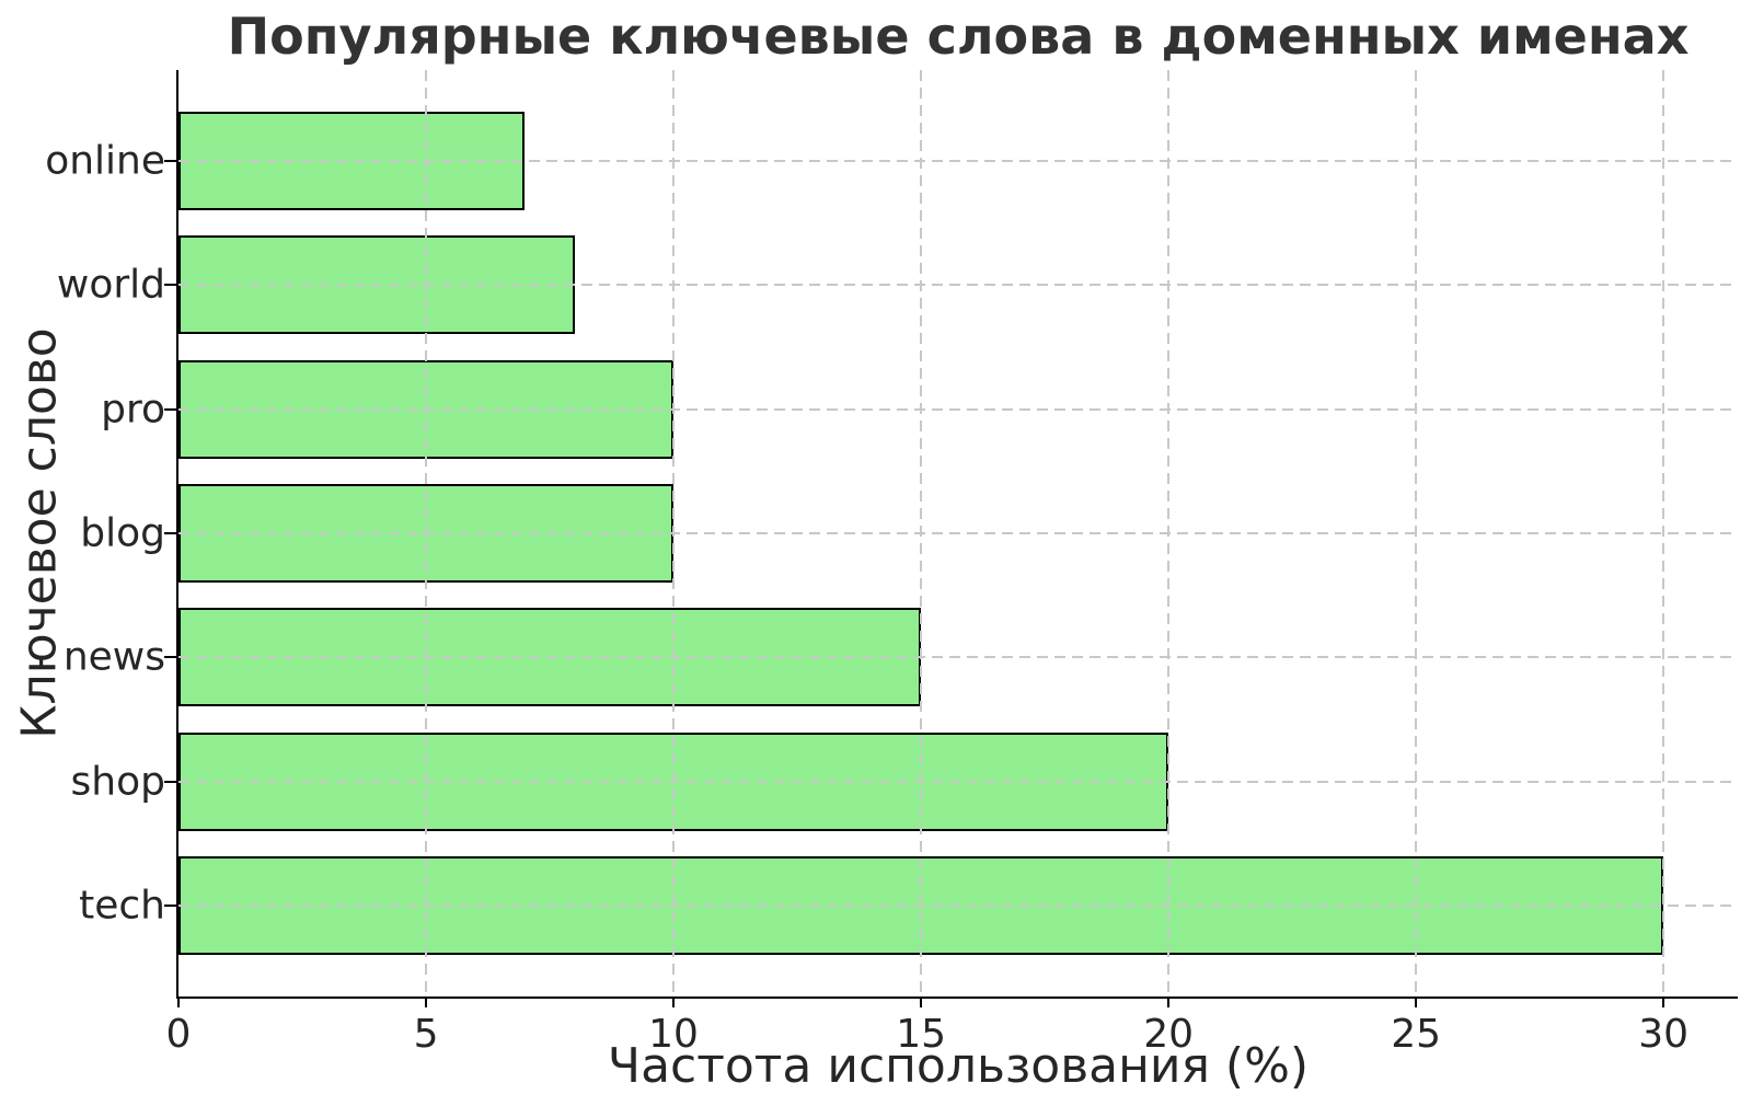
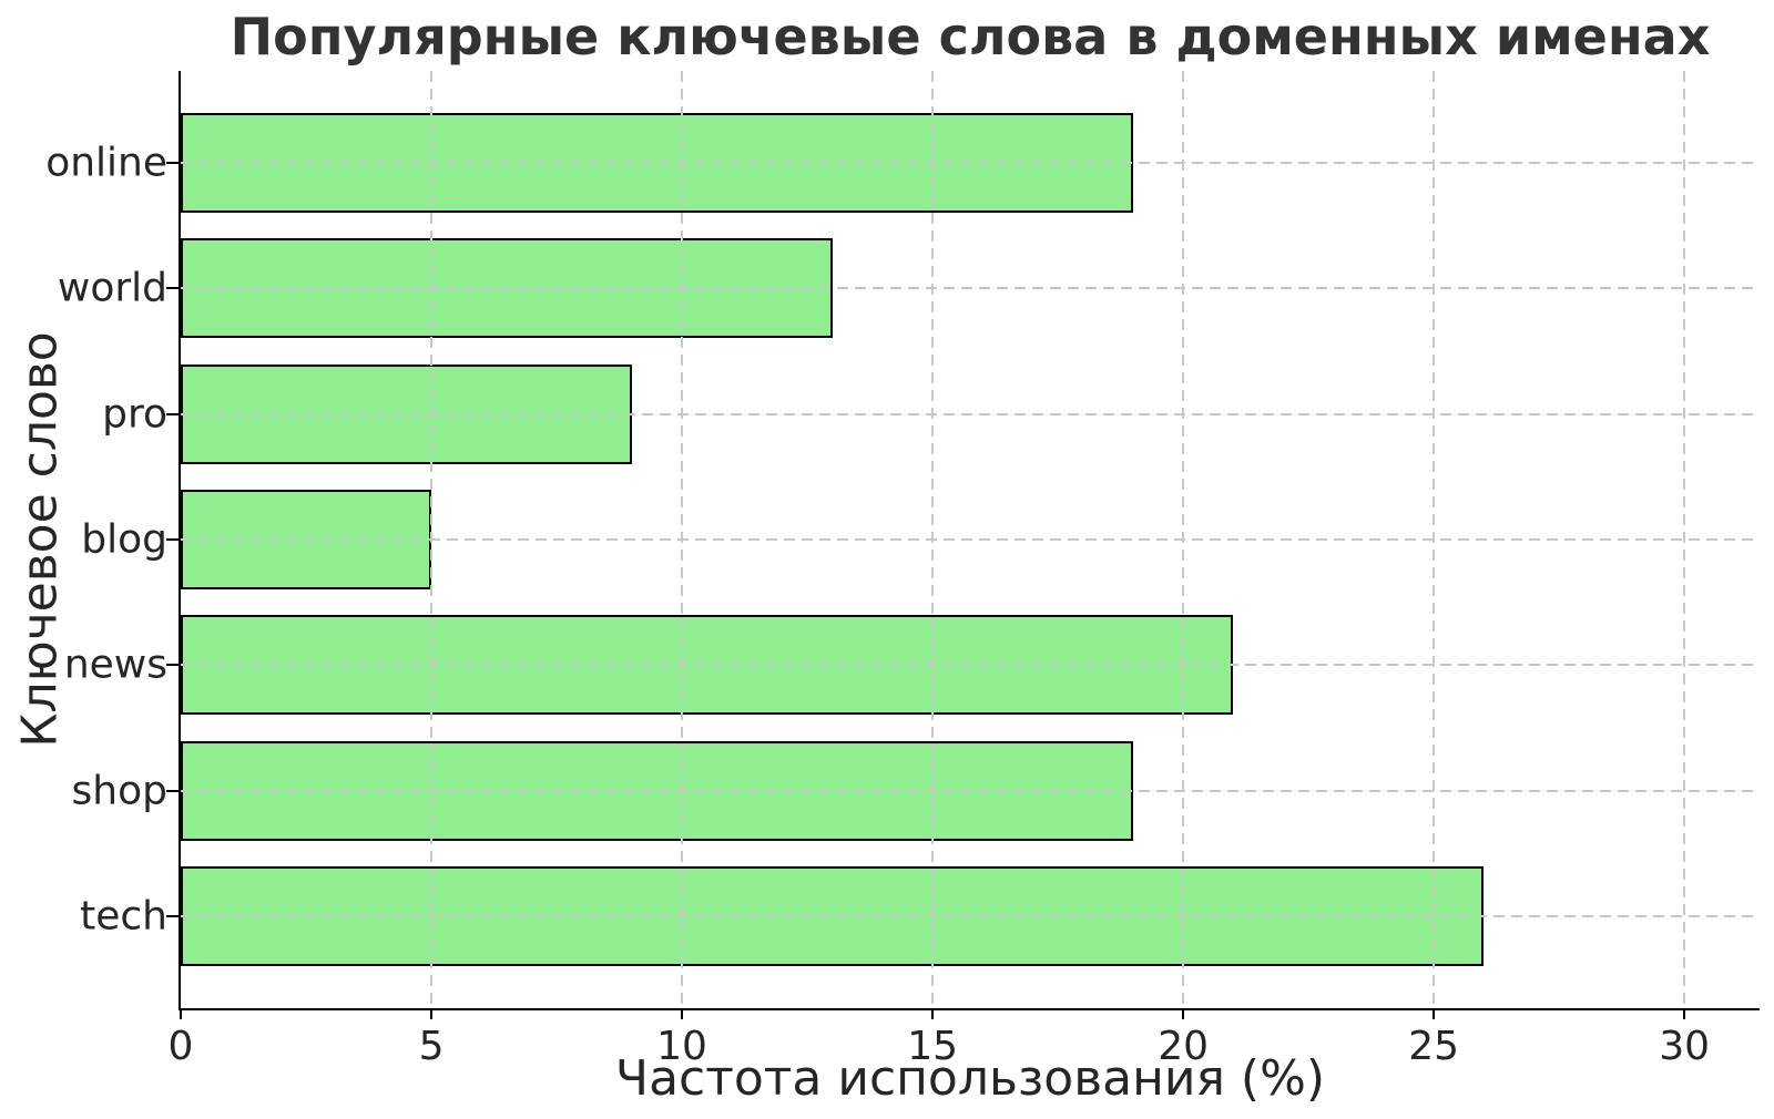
online: 7 -> 19
world: 8 -> 13
pro: 10 -> 9
blog: 10 -> 5
news: 15 -> 21
shop: 20 -> 19
tech: 30 -> 26
